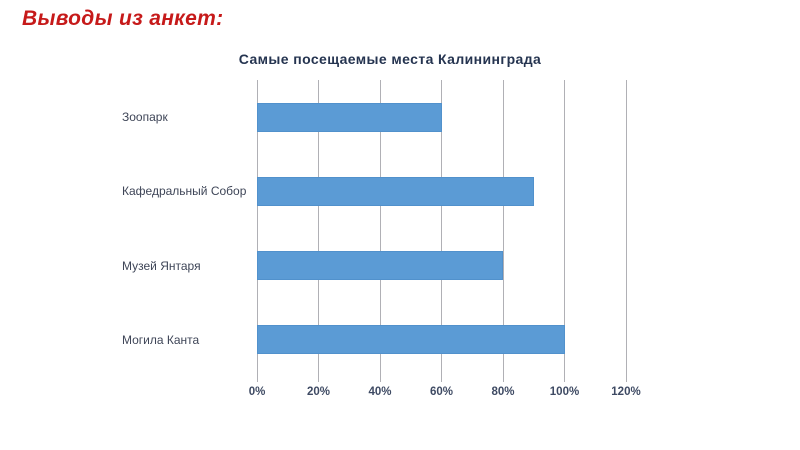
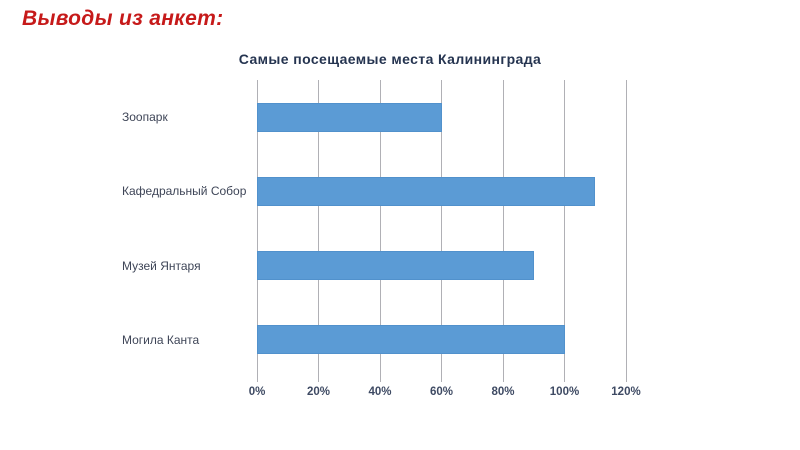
Кафедральный Собор: 90% -> 110%
Музей Янтаря: 80% -> 90%
